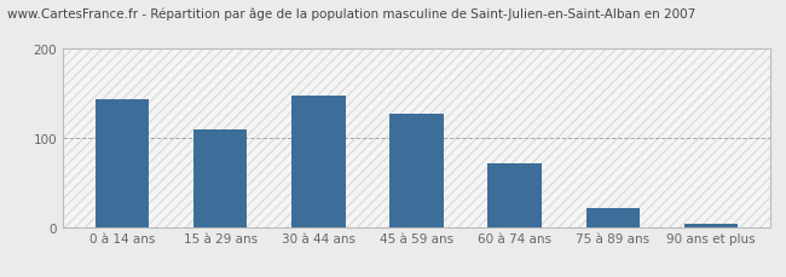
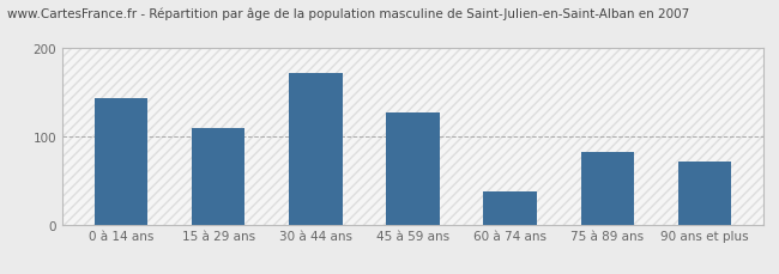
30 à 44 ans: 148 -> 172
60 à 74 ans: 72 -> 38
75 à 89 ans: 21 -> 82
90 ans et plus: 3 -> 72
